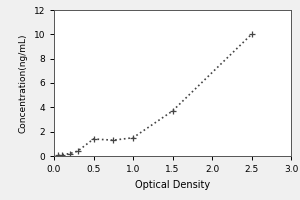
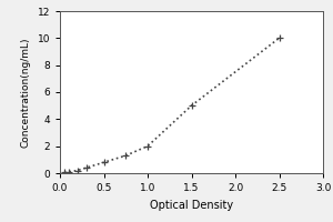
0.5: 1.4 -> 0.8
1.0: 1.5 -> 2.0
1.5: 3.7 -> 5.0
